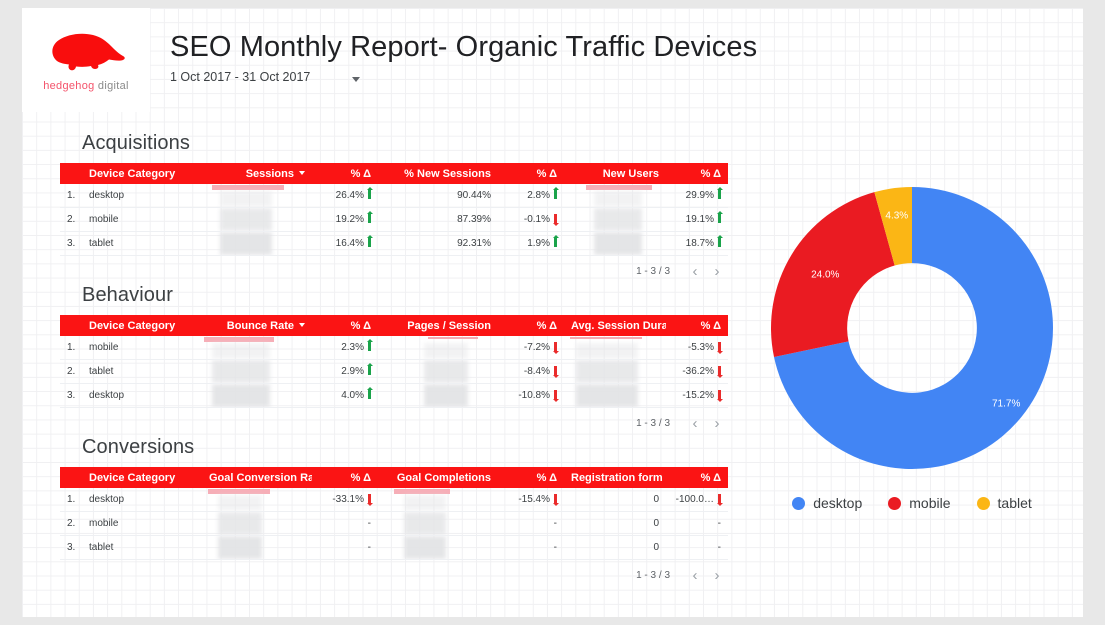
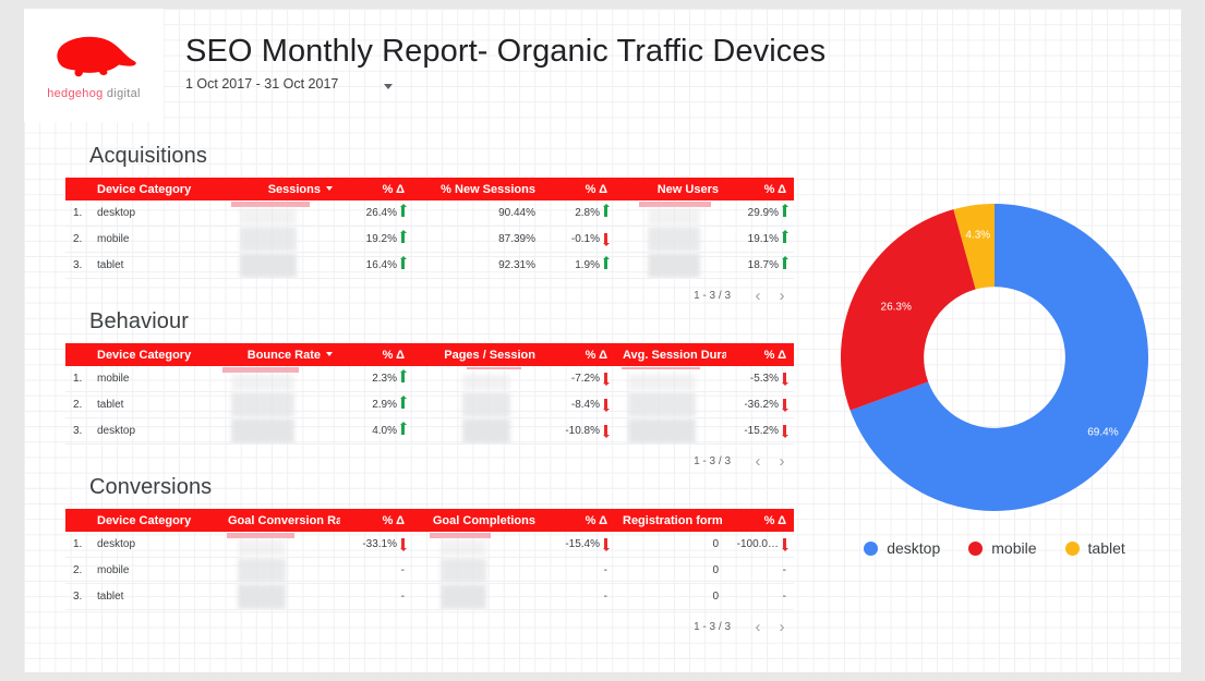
desktop: 71.7% -> 69.4%
mobile: 24.0% -> 26.3%
